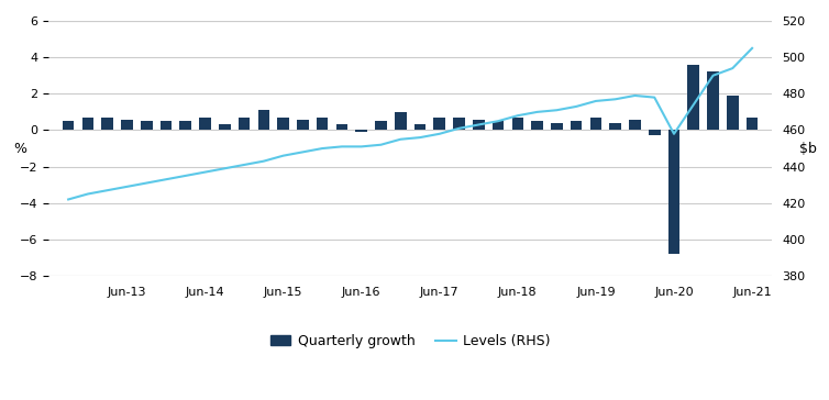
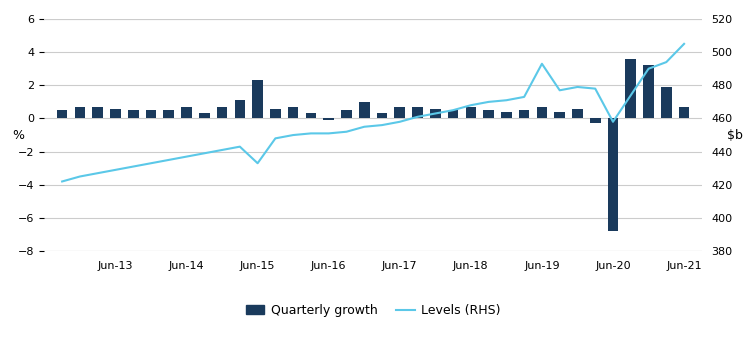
Quarterly growth/Jun-15: 0.7 -> 2.3
Levels (RHS)/Jun-15: 446 -> 433
Levels (RHS)/Jun-19: 476 -> 493
